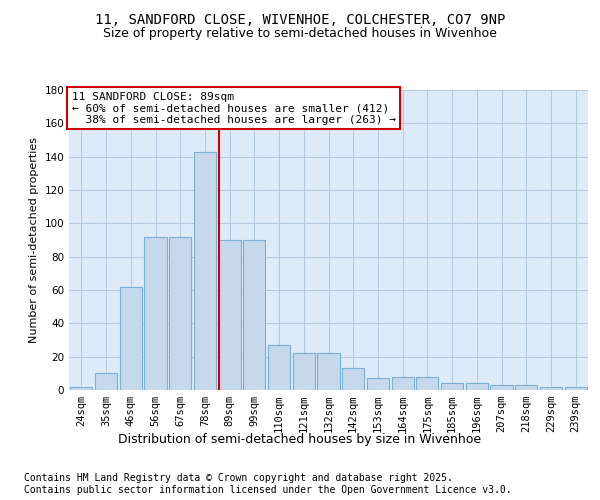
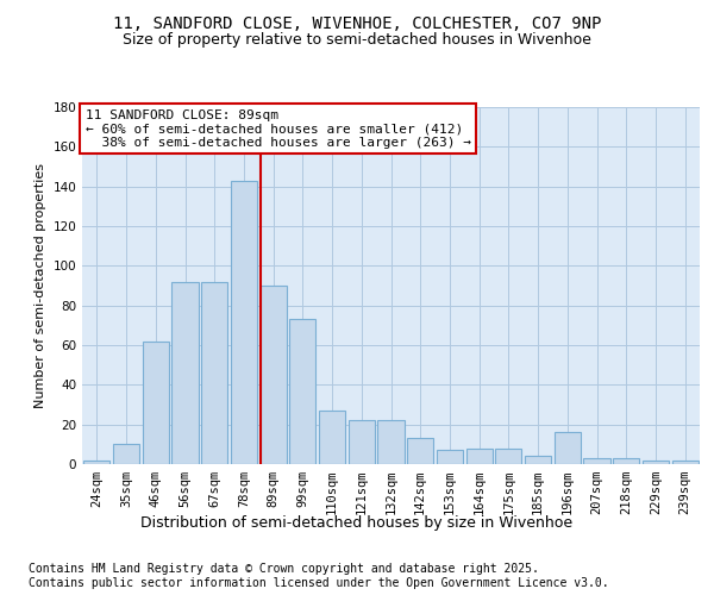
99sqm: 90 -> 73
196sqm: 4 -> 16
